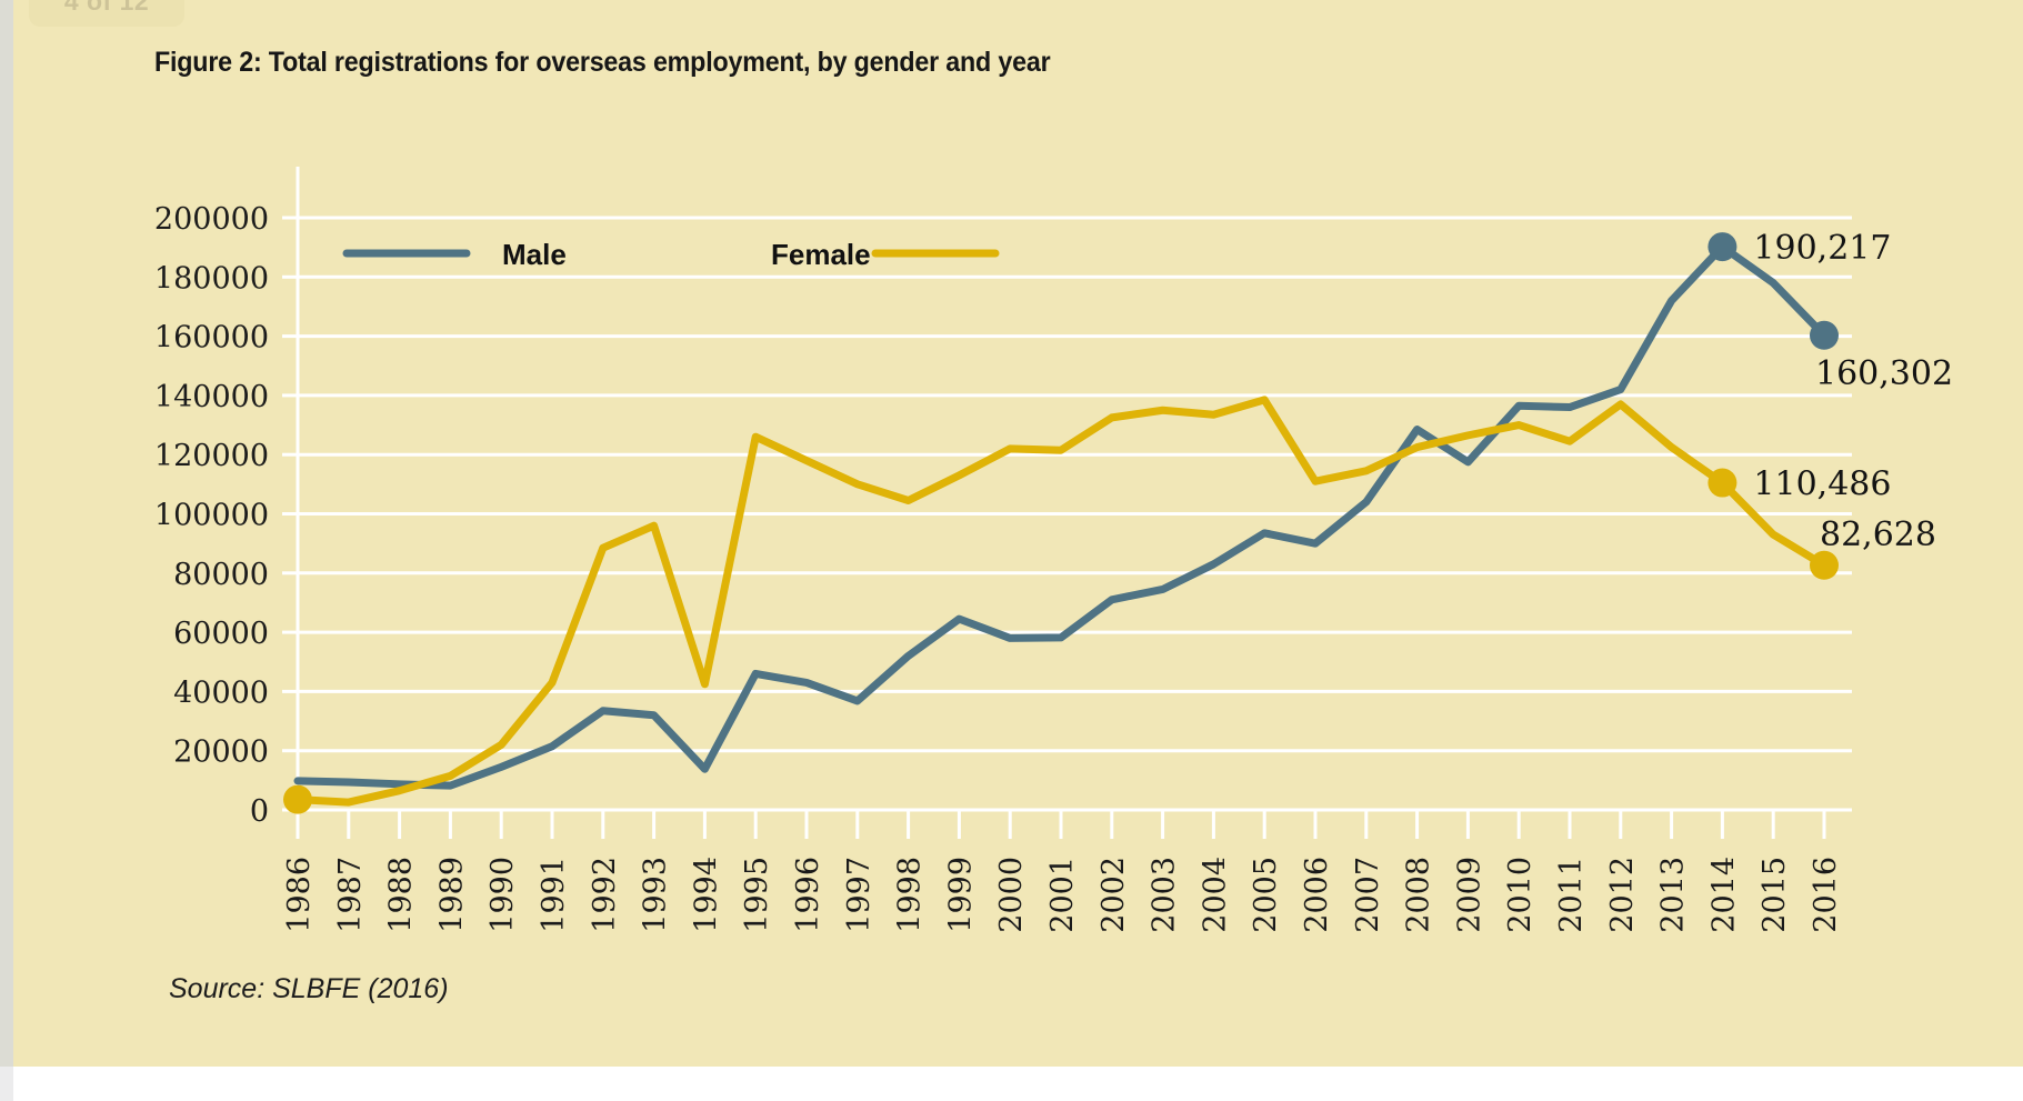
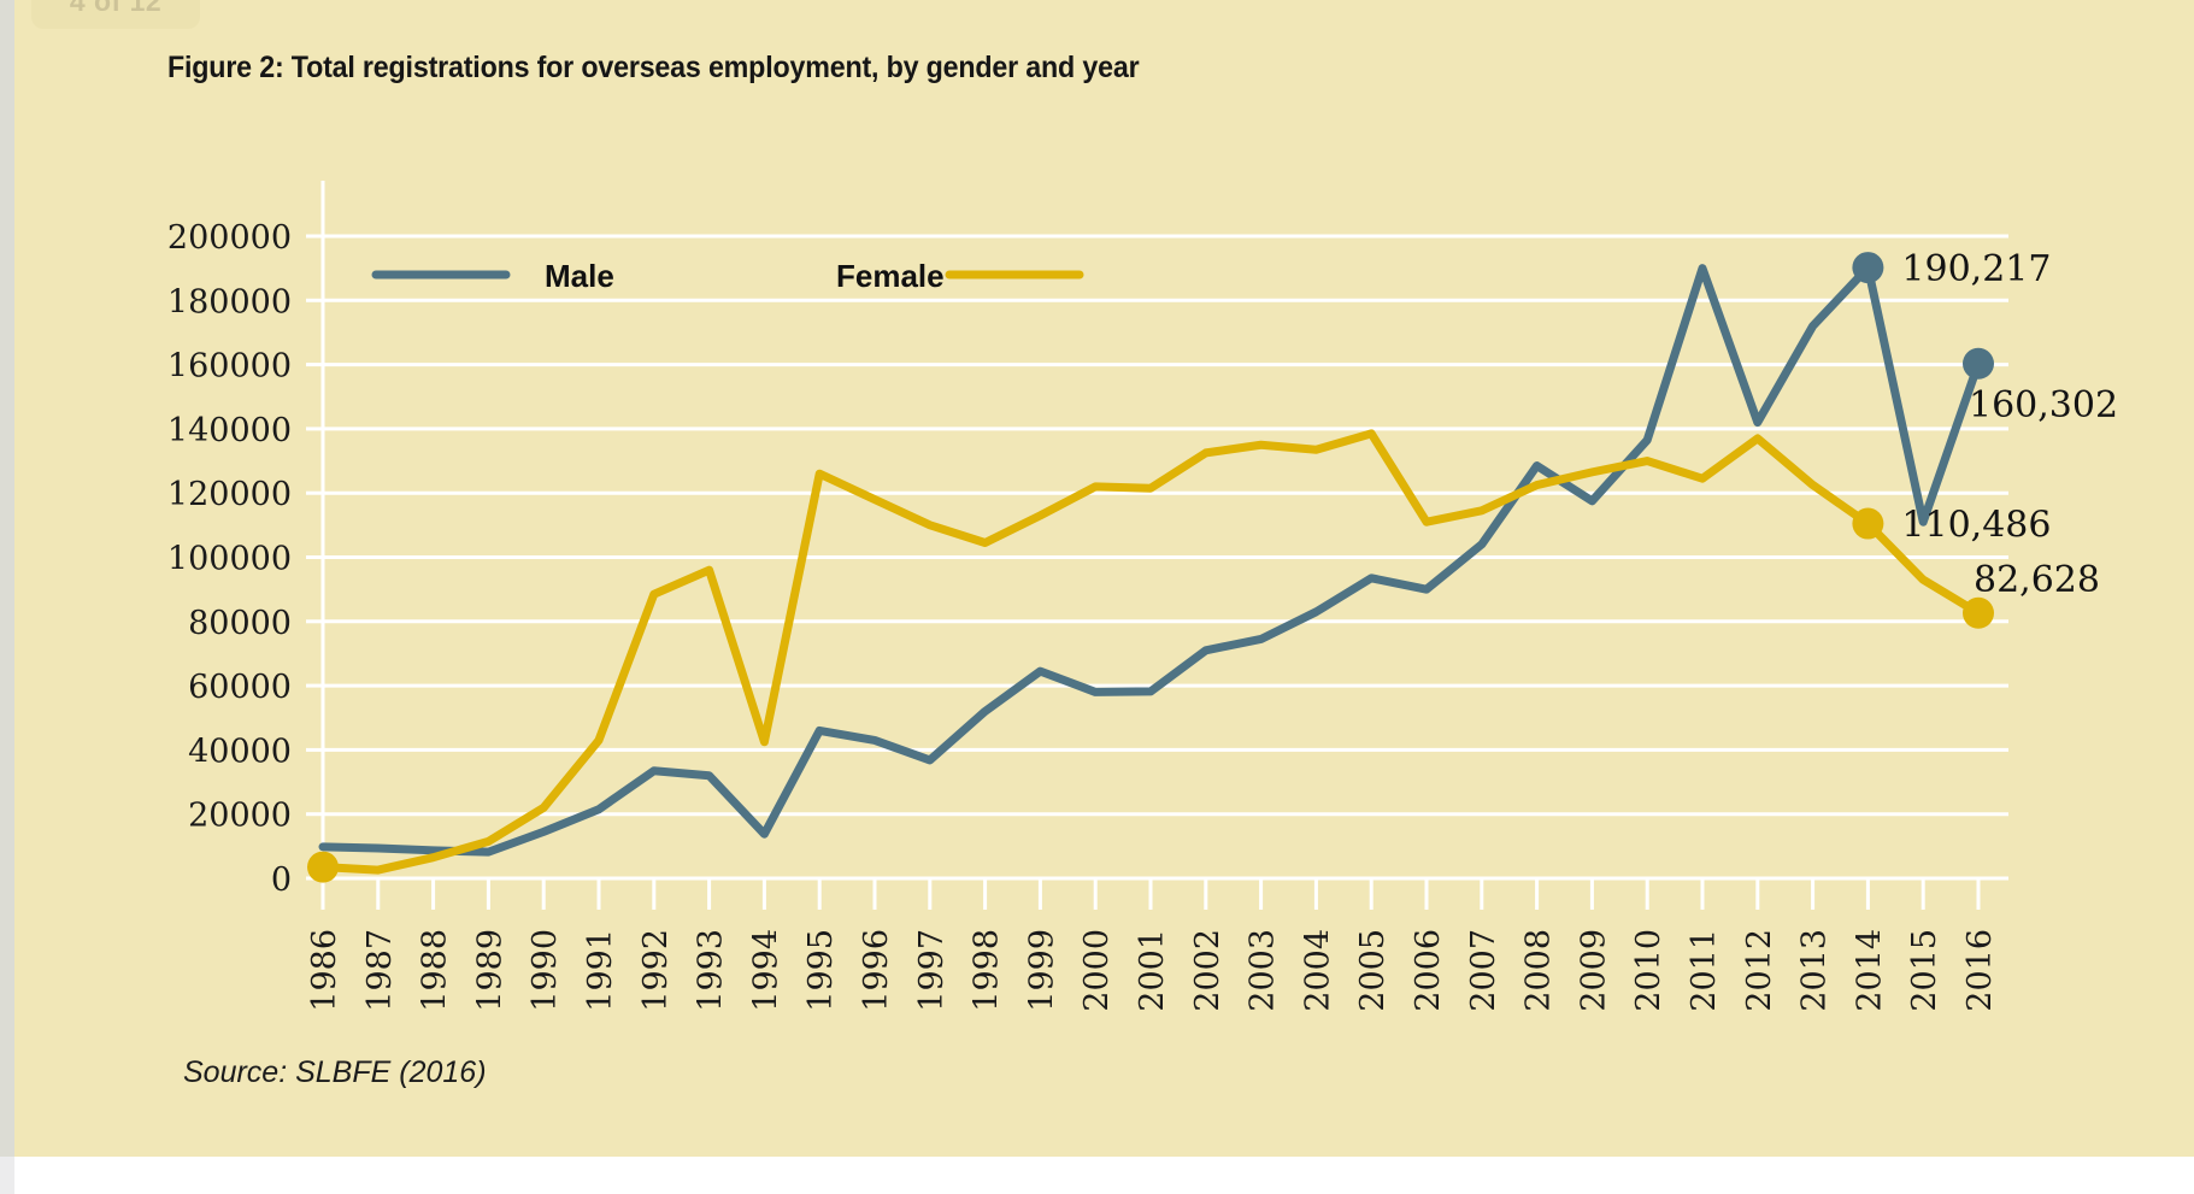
Male/2011: 136000 -> 190000
Male/2015: 178000 -> 111000
